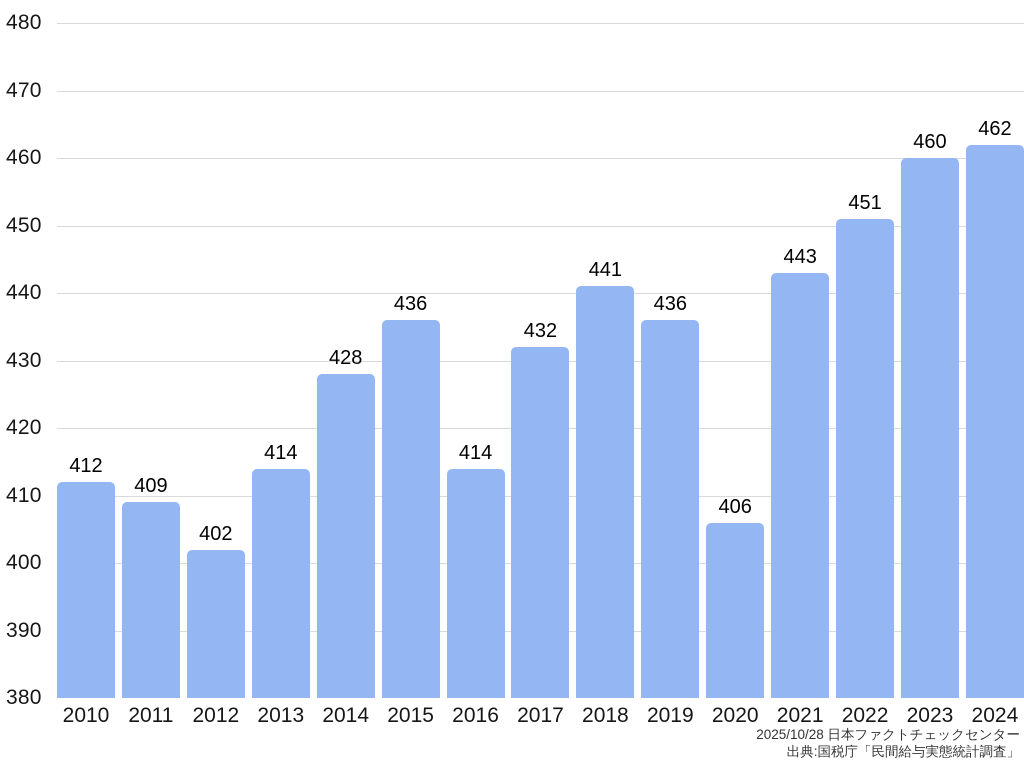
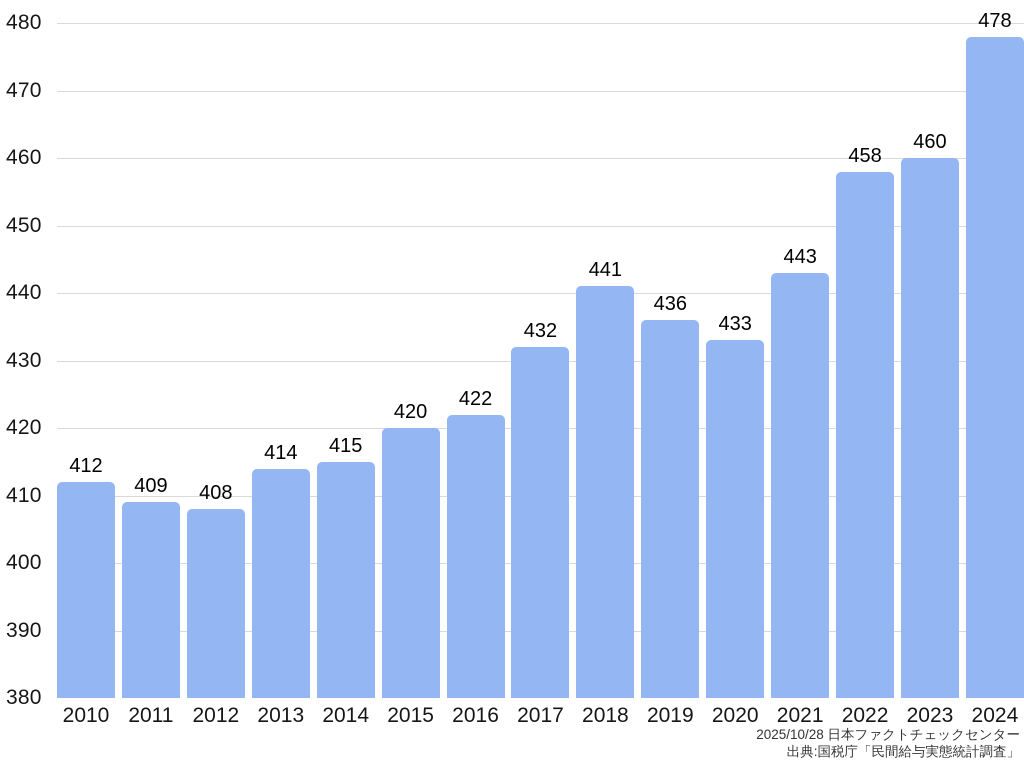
2012: 402 -> 408
2014: 428 -> 415
2015: 436 -> 420
2016: 414 -> 422
2020: 406 -> 433
2022: 451 -> 458
2024: 462 -> 478
